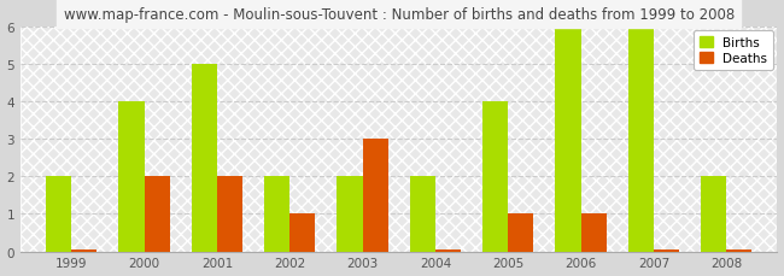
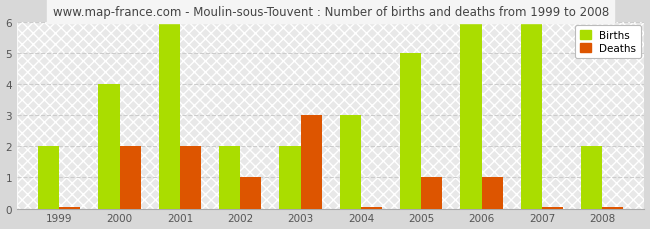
Births/2001: 5 -> 6
Births/2004: 2 -> 3
Births/2005: 4 -> 5
